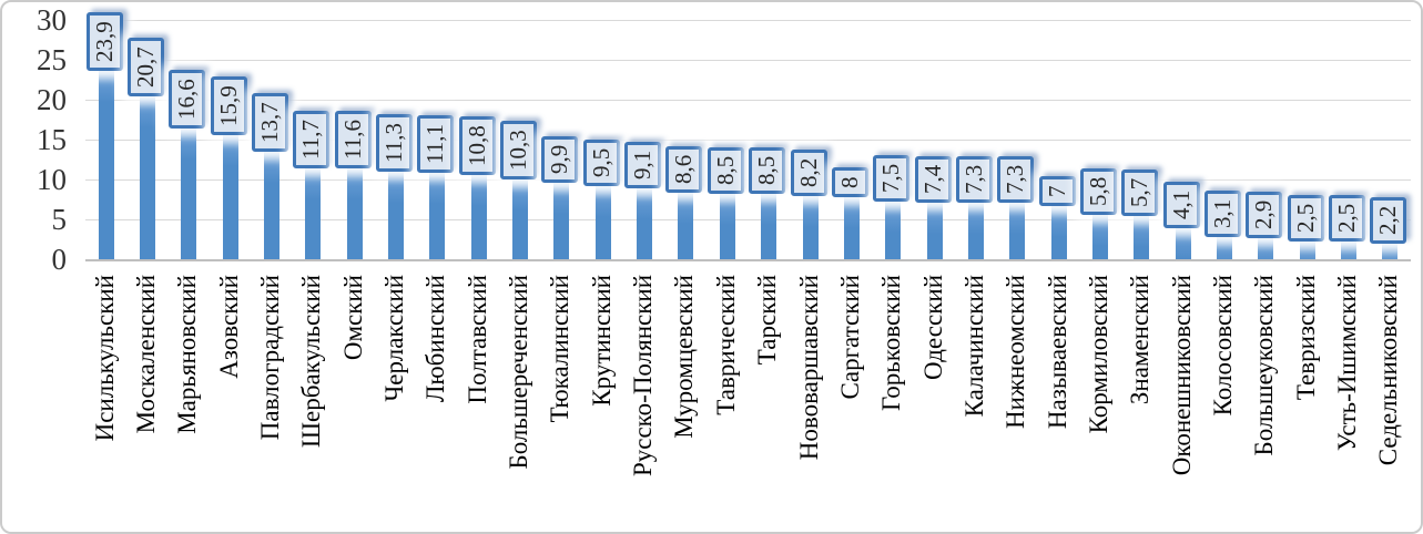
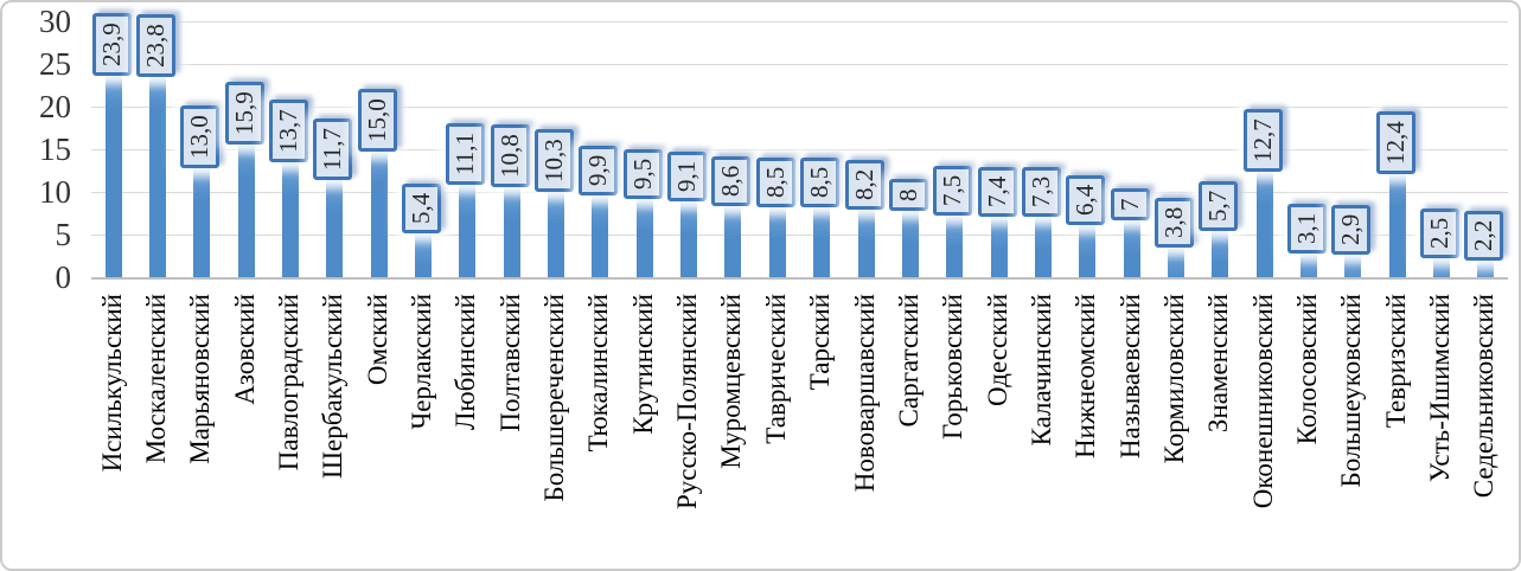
Москаленский: 20,7 -> 23,8
Марьяновский: 16,6 -> 13,0
Омский: 11,6 -> 15,0
Черлакский: 11,3 -> 5,4
Нижнеомский: 7,3 -> 6,4
Кормиловский: 5,8 -> 3,8
Оконешниковский: 4,1 -> 12,7
Тевризский: 2,5 -> 12,4
